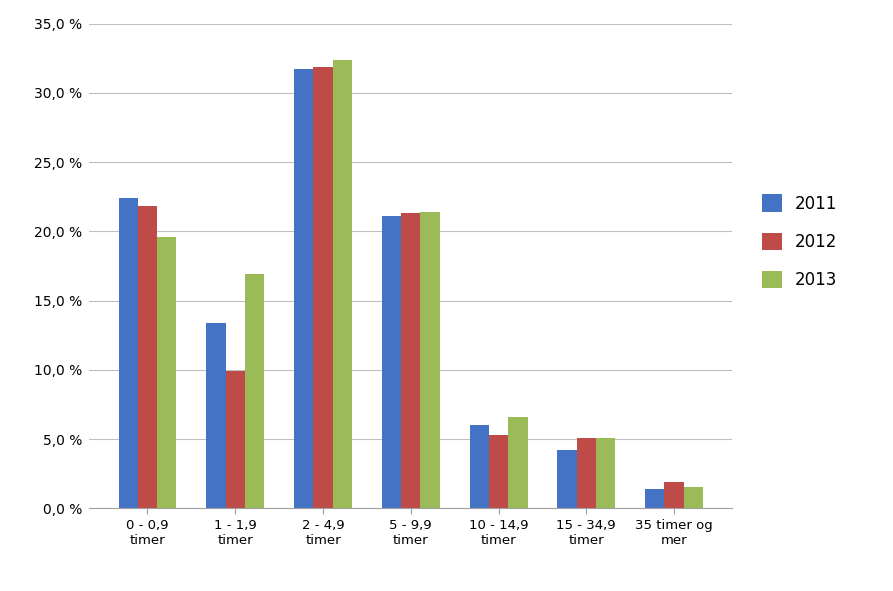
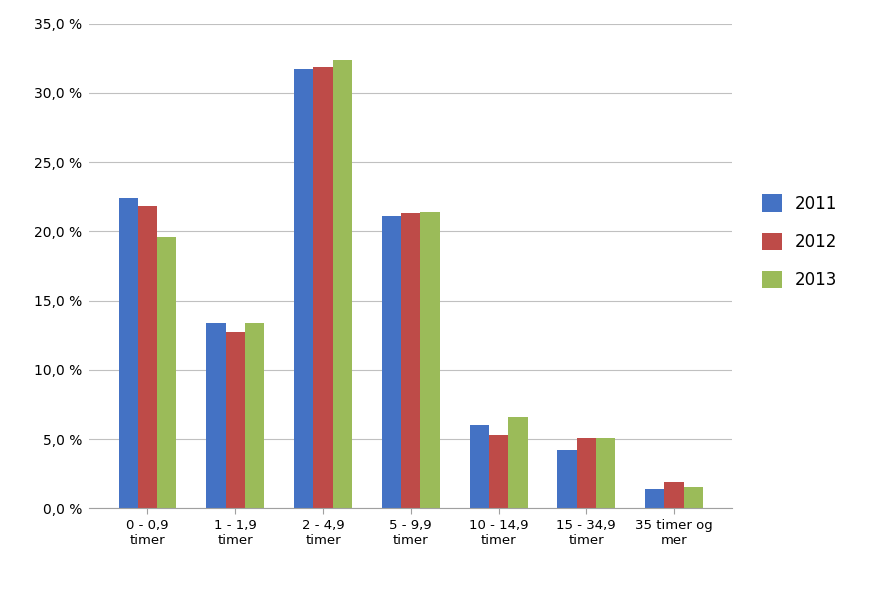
2012/1 - 1,9 timer: 9,9 % -> 12,7 %
2013/1 - 1,9 timer: 16,9 % -> 13,4 %
